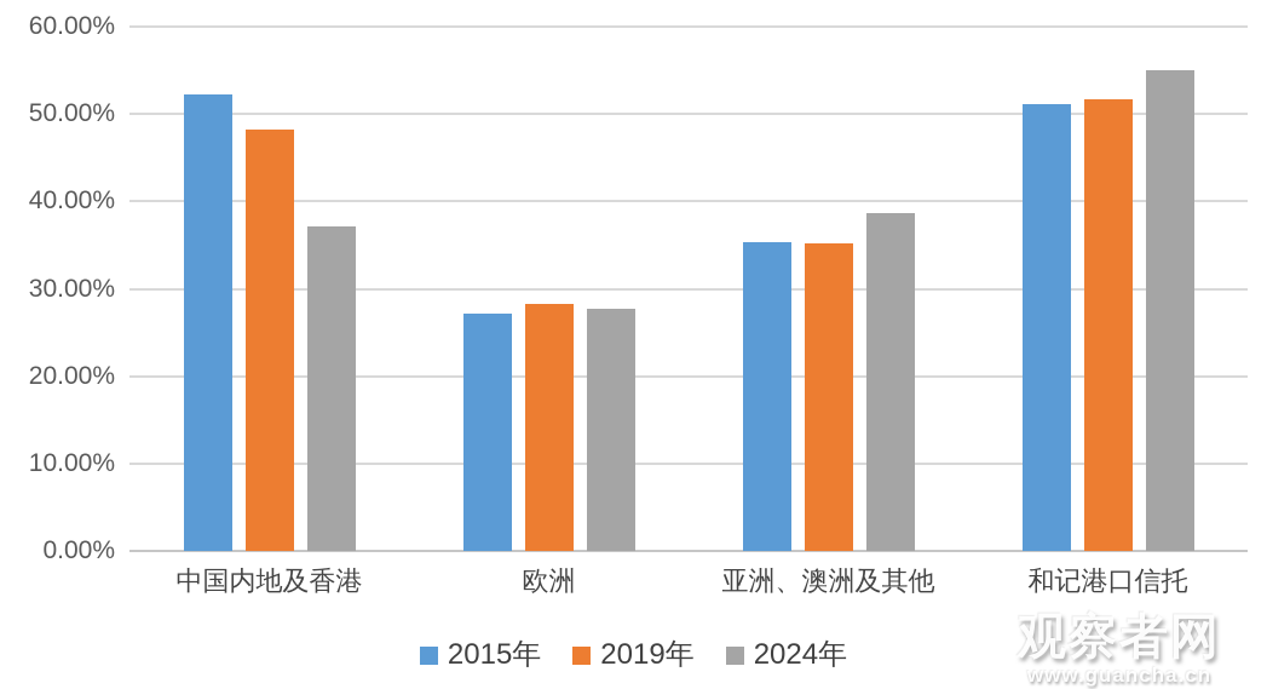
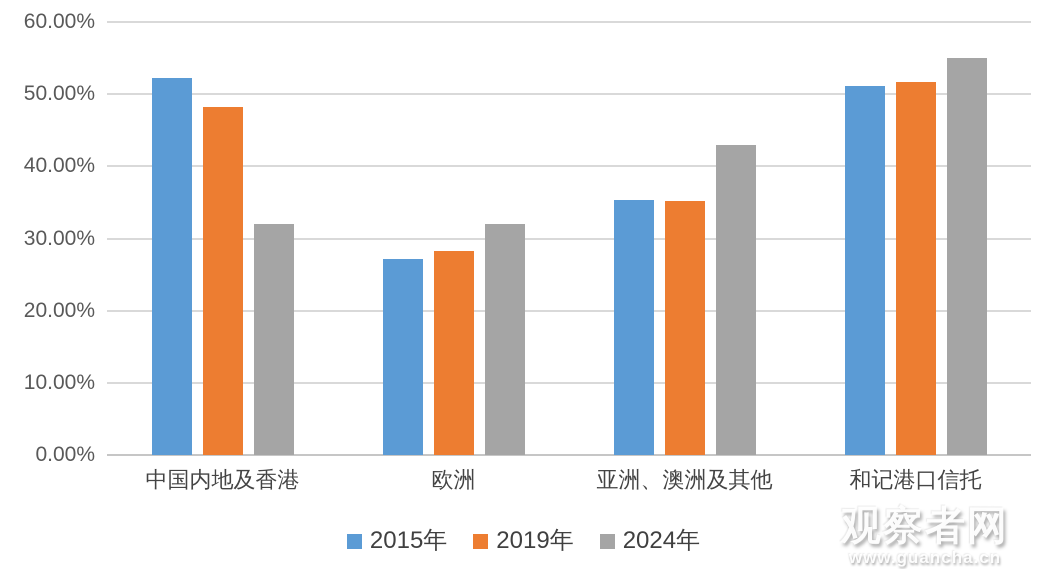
2024年/中国内地及香港: 37% -> 32%
2024年/欧洲: 28% -> 32%
2024年/亚洲、澳洲及其他: 39% -> 43%
